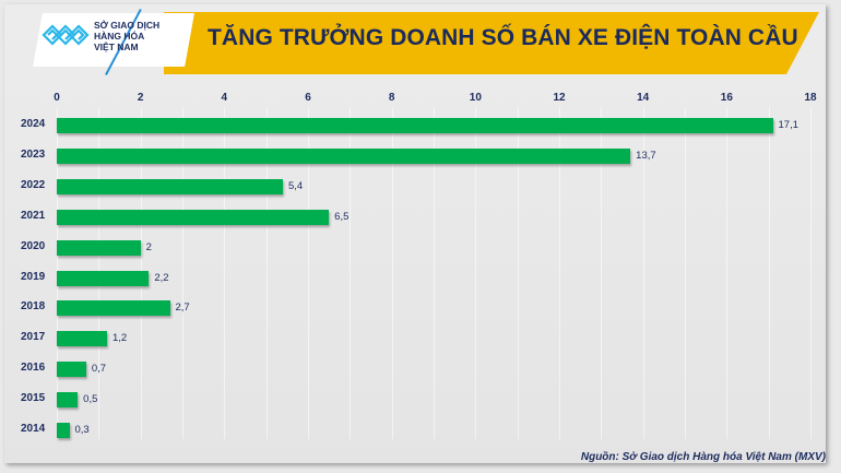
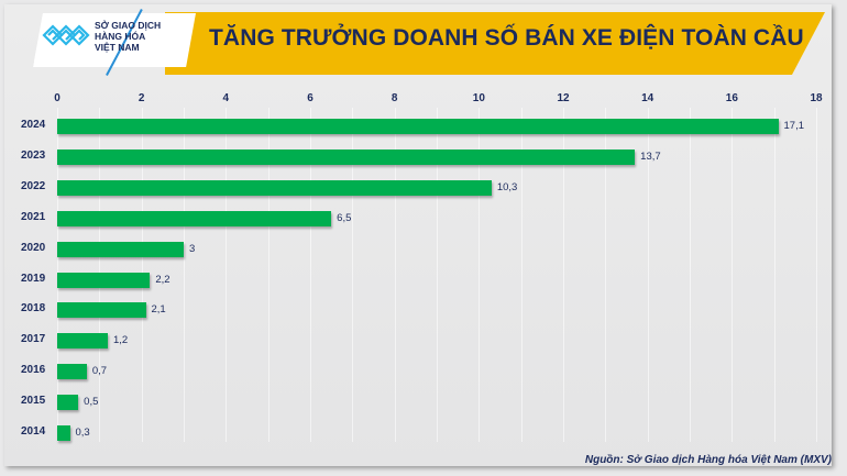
2022: 5,4 -> 10,3
2020: 2 -> 3
2018: 2,7 -> 2,1
